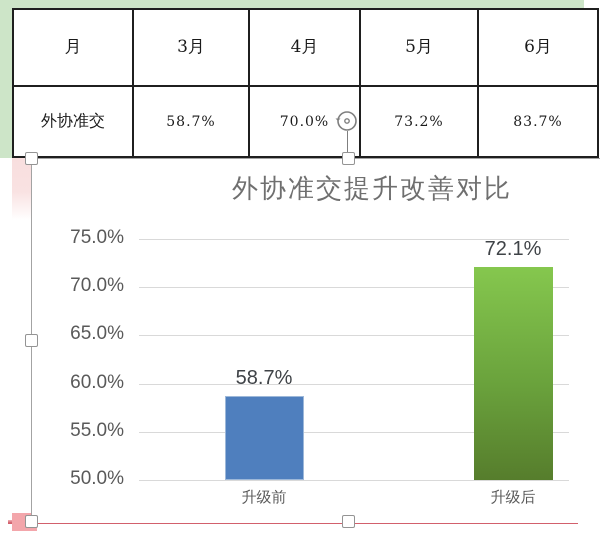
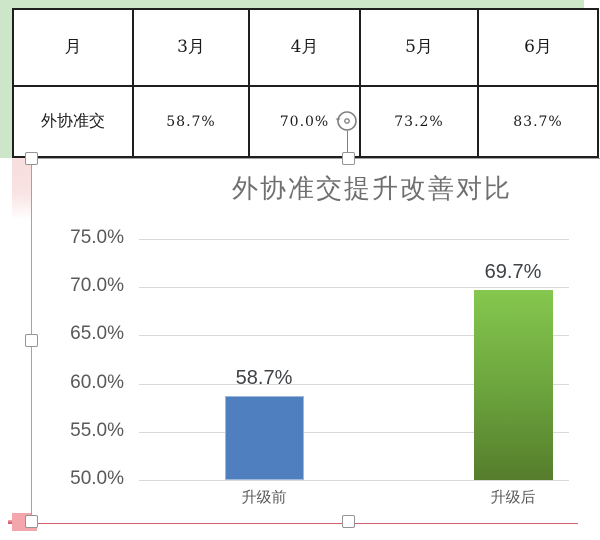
升级后: 72.1% -> 69.7%
